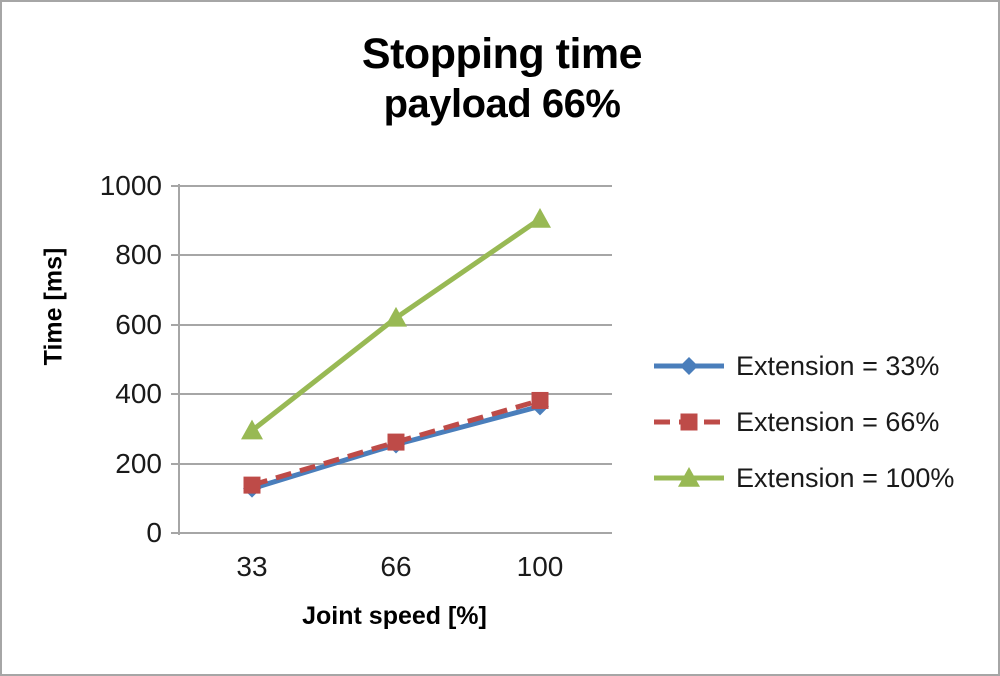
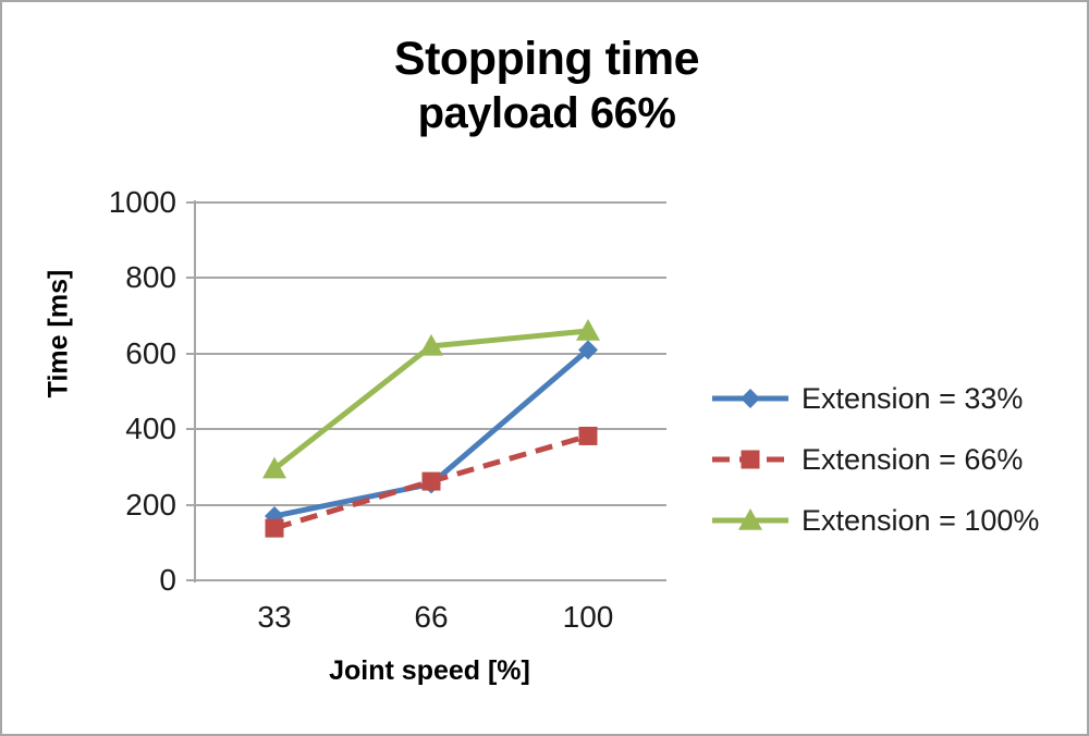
Extension = 33%/33: 130 -> 170
Extension = 33%/100: 360 -> 610
Extension = 100%/100: 900 -> 660
